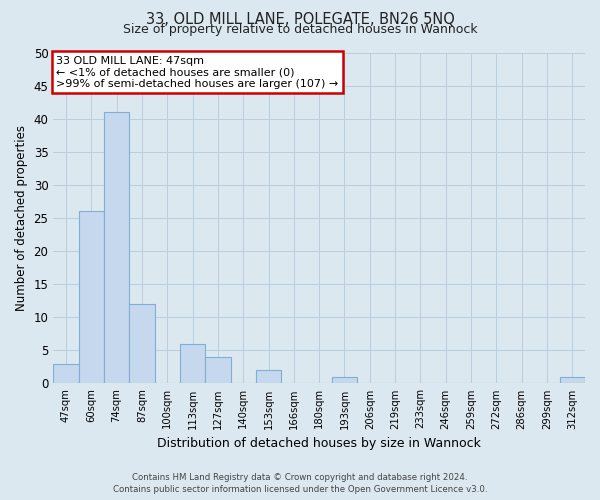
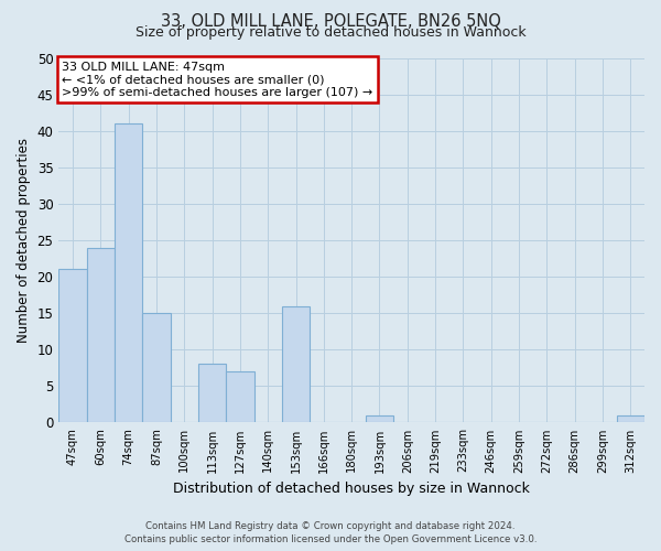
47sqm: 3 -> 21
60sqm: 26 -> 24
87sqm: 12 -> 15
113sqm: 6 -> 8
127sqm: 4 -> 7
153sqm: 2 -> 16
